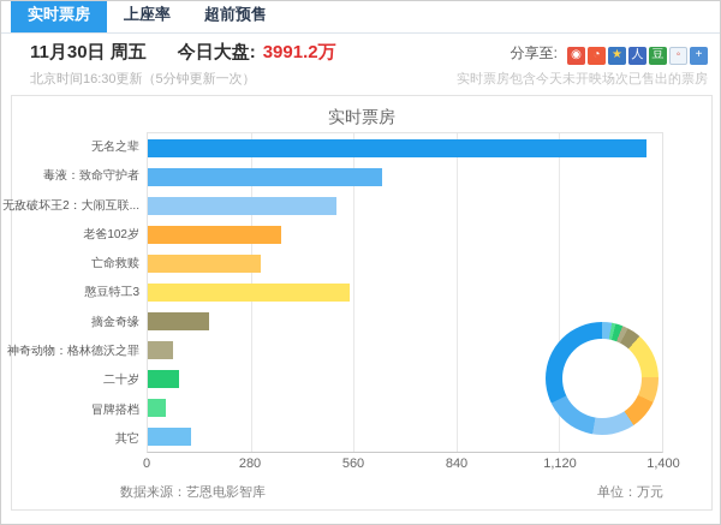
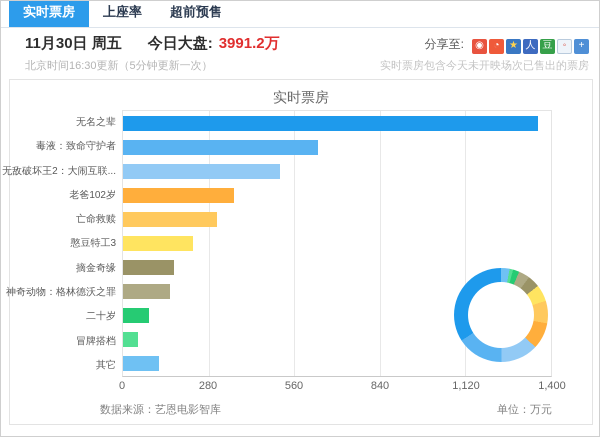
憨豆特工3: 550 -> 230
神奇动物：格林德沃之罪: 70 -> 150
